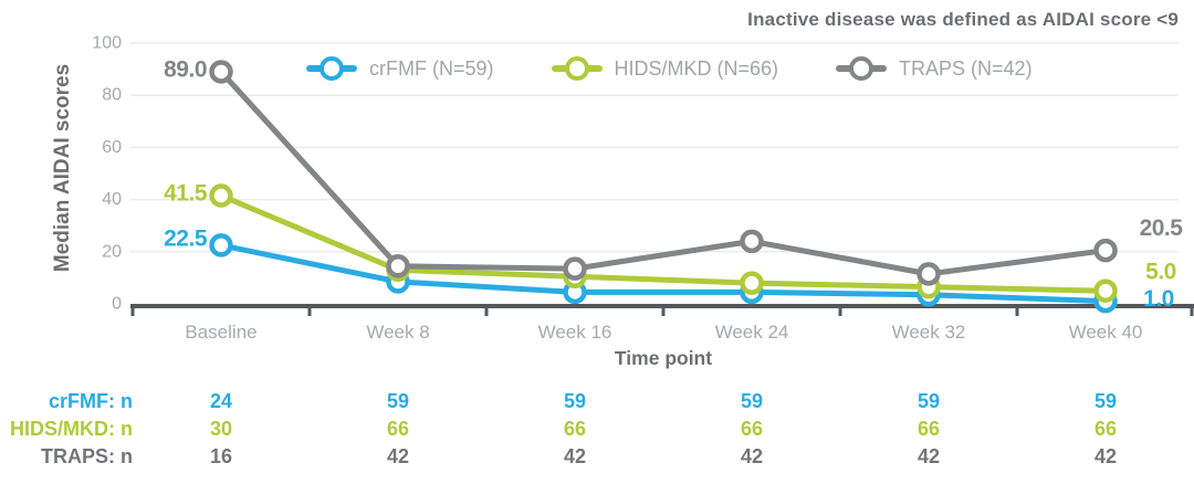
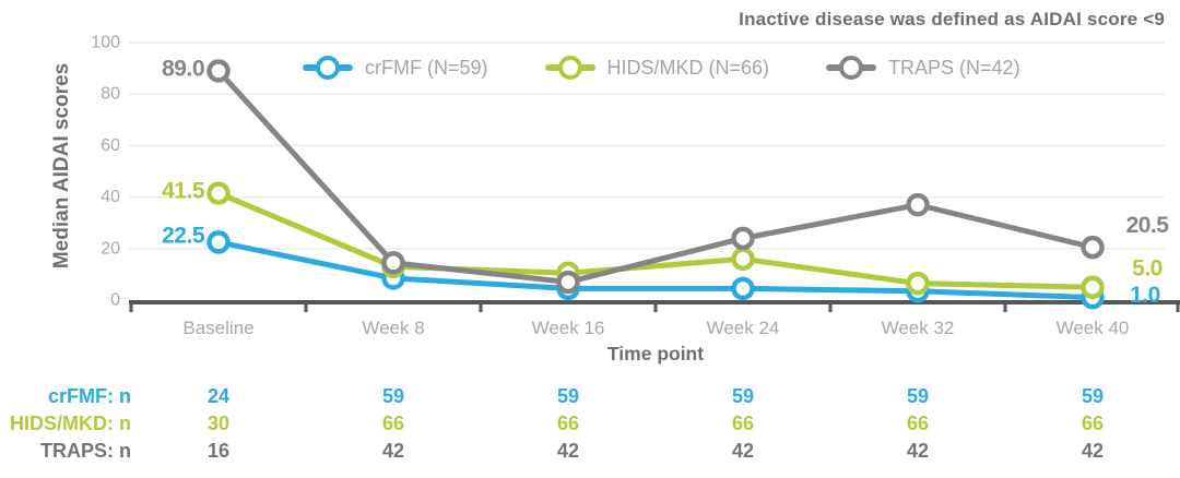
TRAPS (N=42)/Week 16: 14 -> 7
HIDS/MKD (N=66)/Week 24: 8 -> 16
TRAPS (N=42)/Week 32: 12 -> 37
